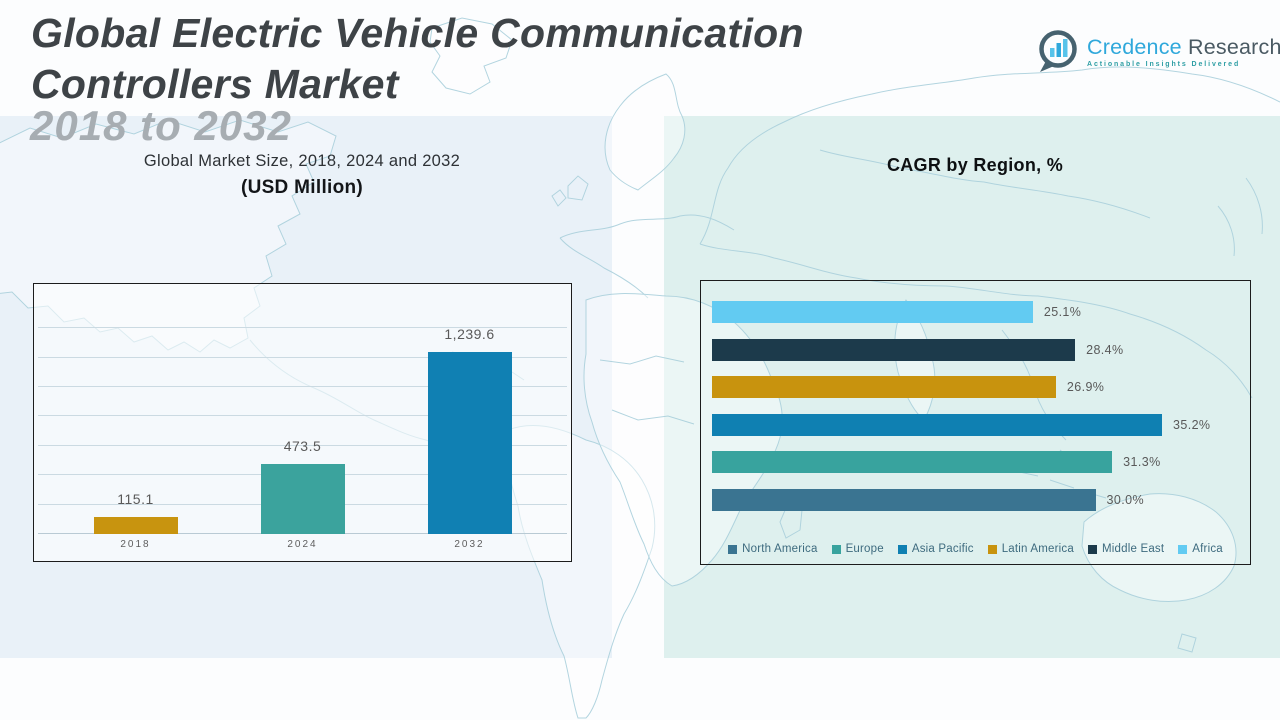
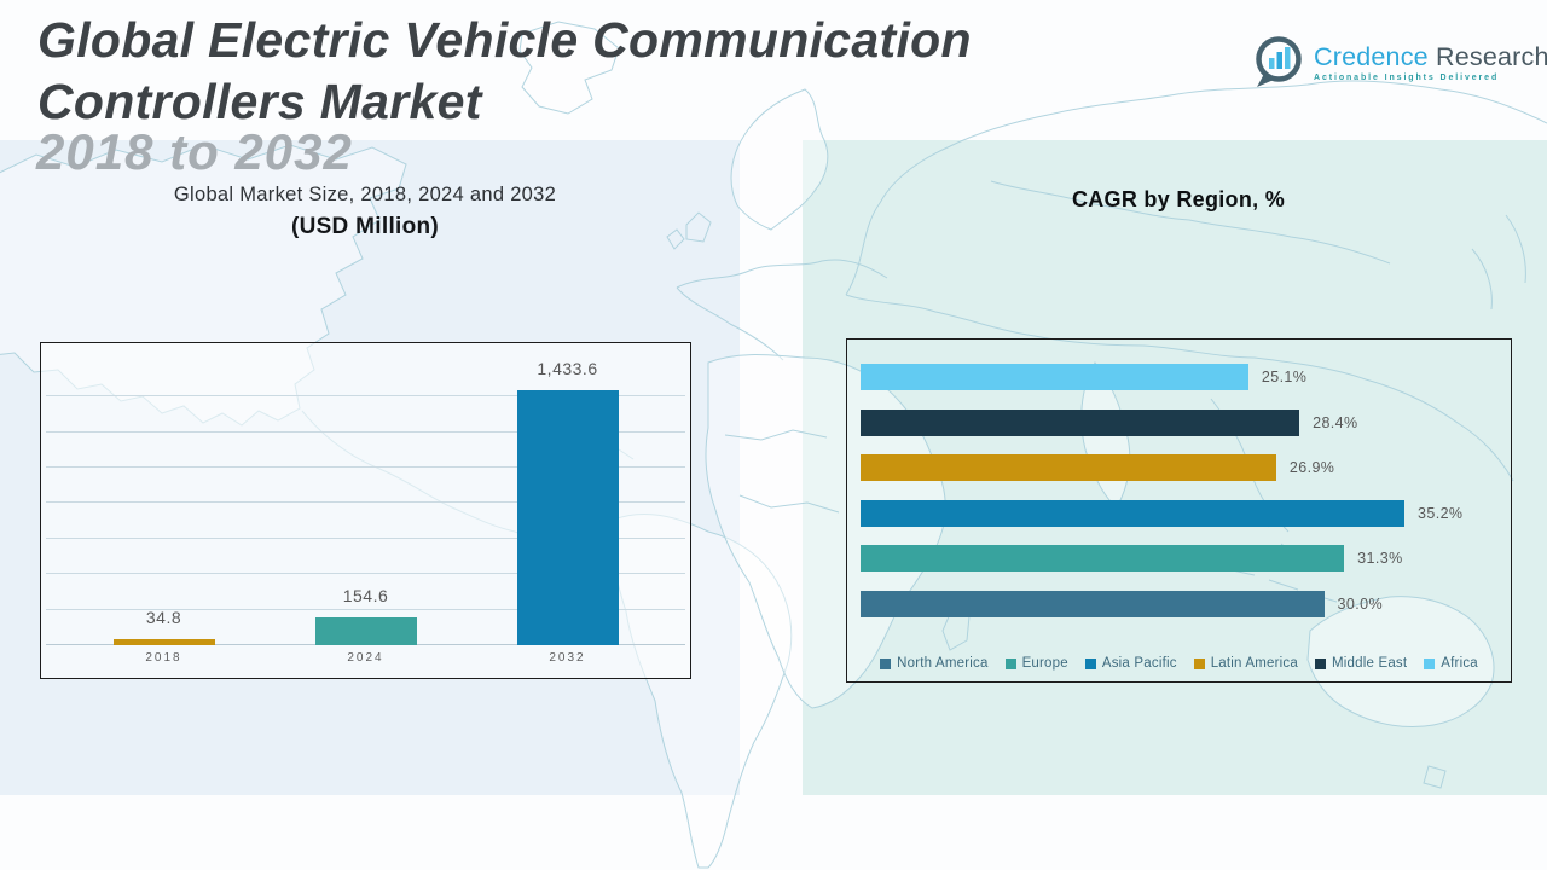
Global Market Size, 2018, 2024 and 2032/2018: 115.1 -> 34.8
Global Market Size, 2018, 2024 and 2032/2024: 473.5 -> 154.6
Global Market Size, 2018, 2024 and 2032/2032: 1,239.6 -> 1,433.6
